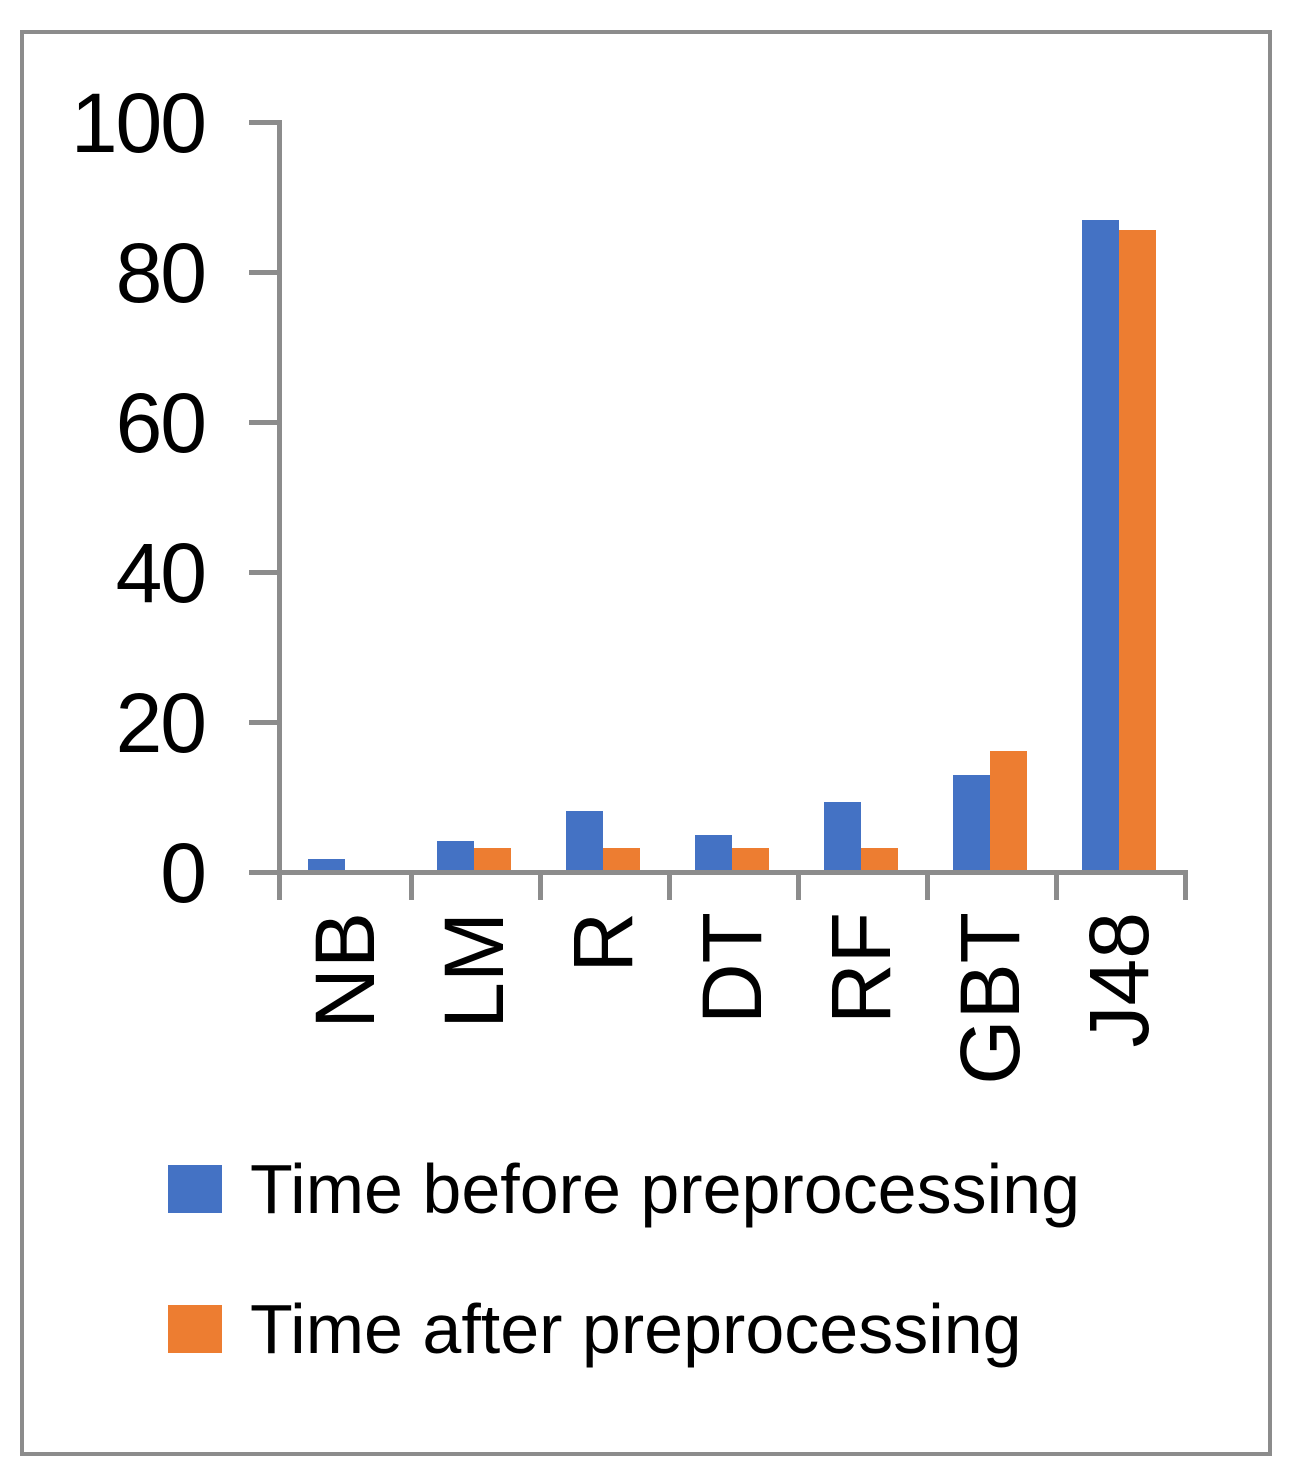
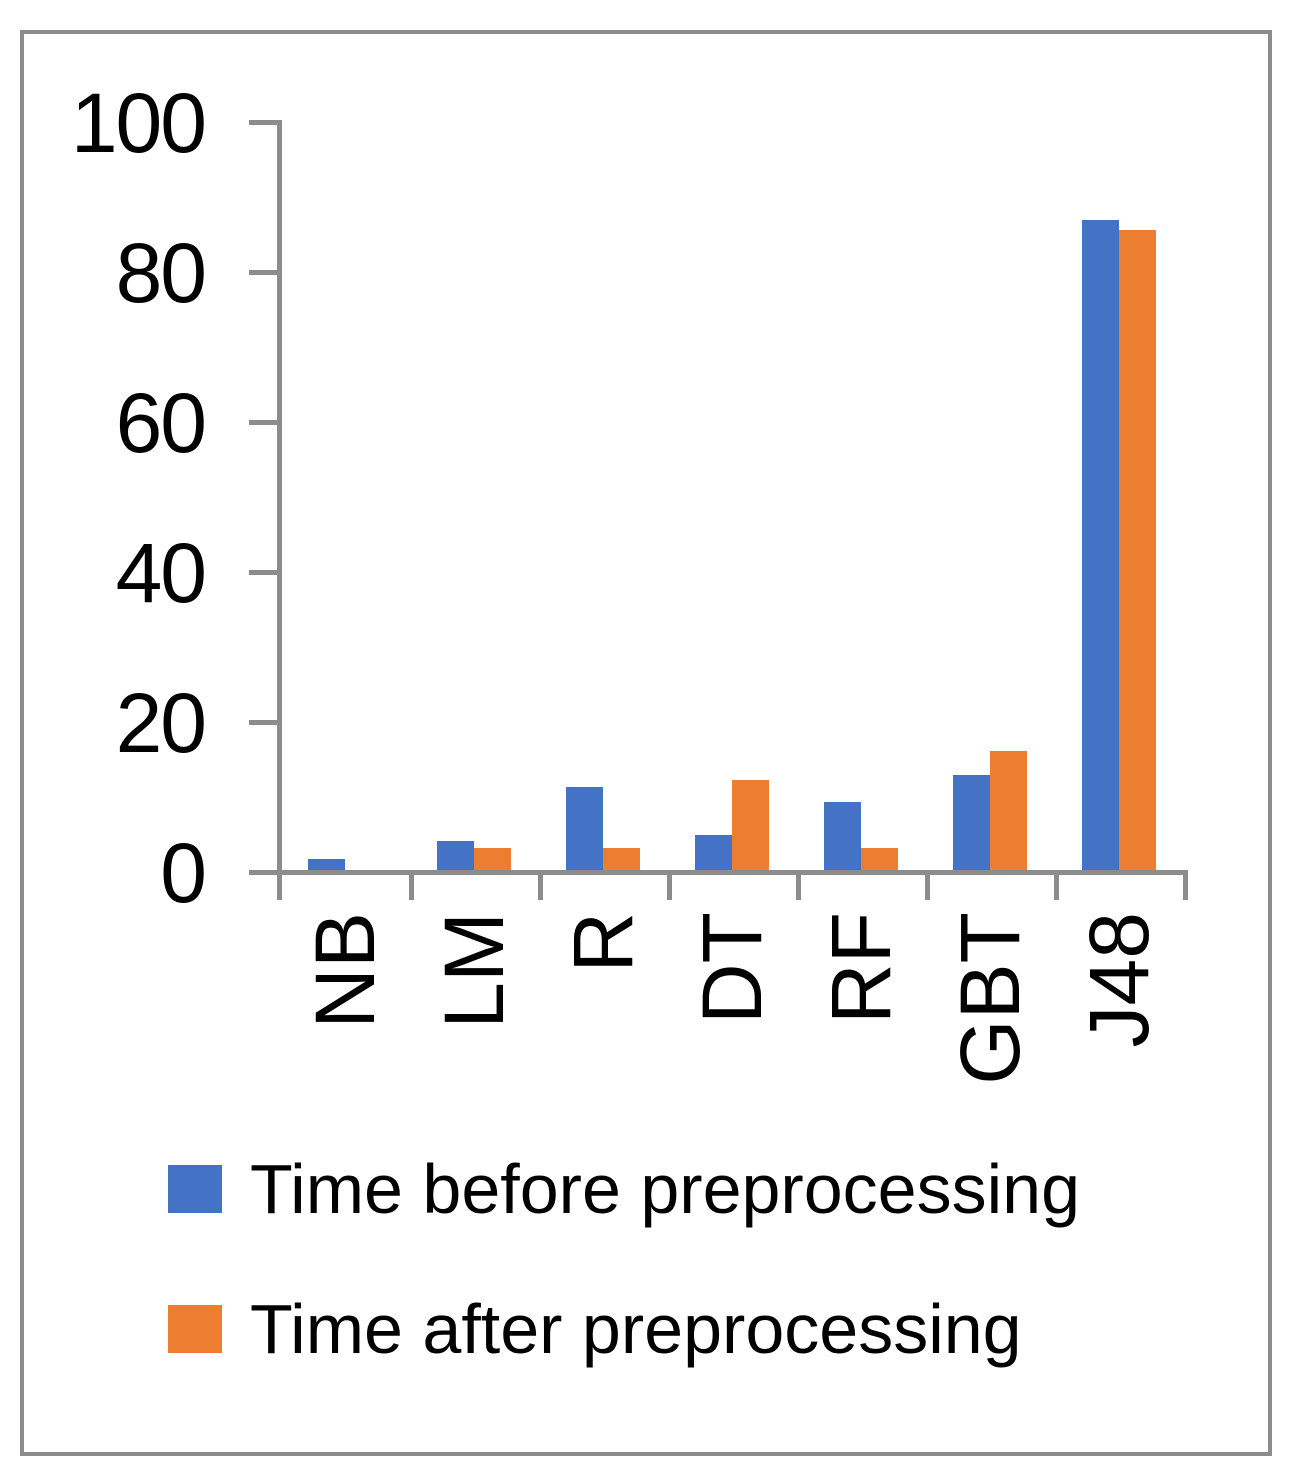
Time before preprocessing/R: 8 -> 11
Time after preprocessing/DT: 3 -> 12
